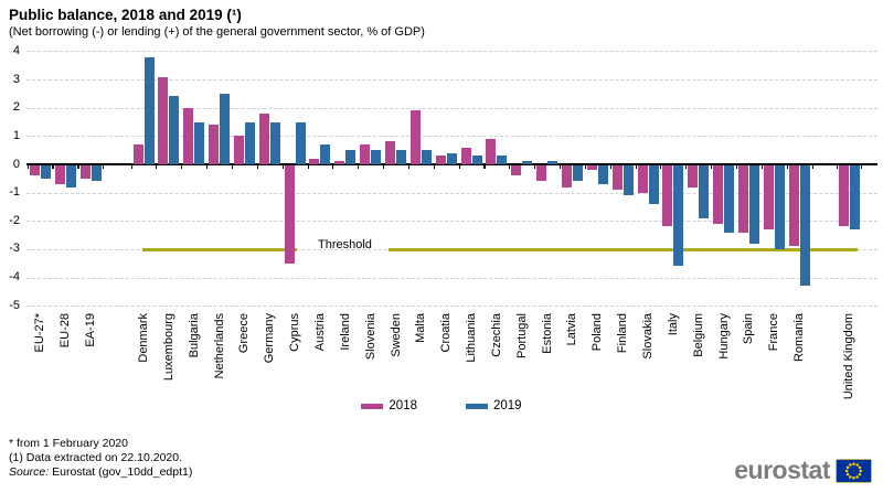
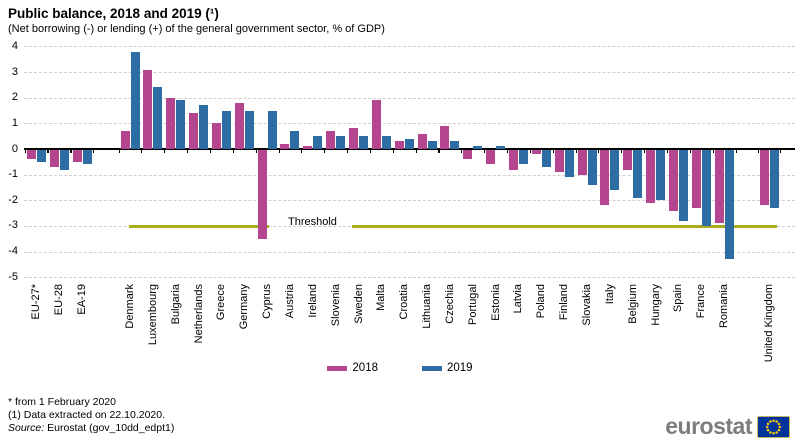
2019/Bulgaria: 1.5 -> 1.9
2019/Netherlands: 2.5 -> 1.7
2019/Italy: -3.6 -> -1.6
2019/Hungary: -2.4 -> -2.0
